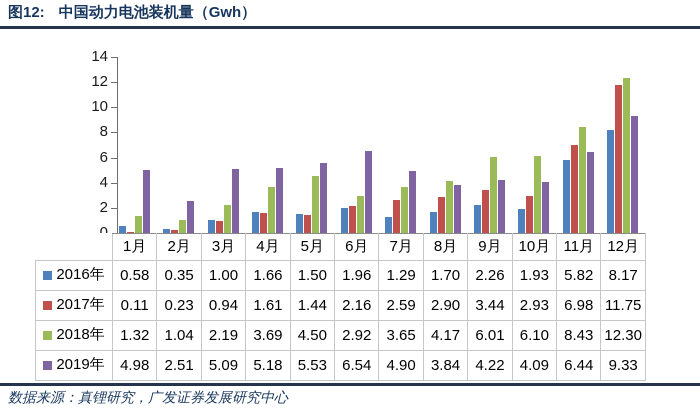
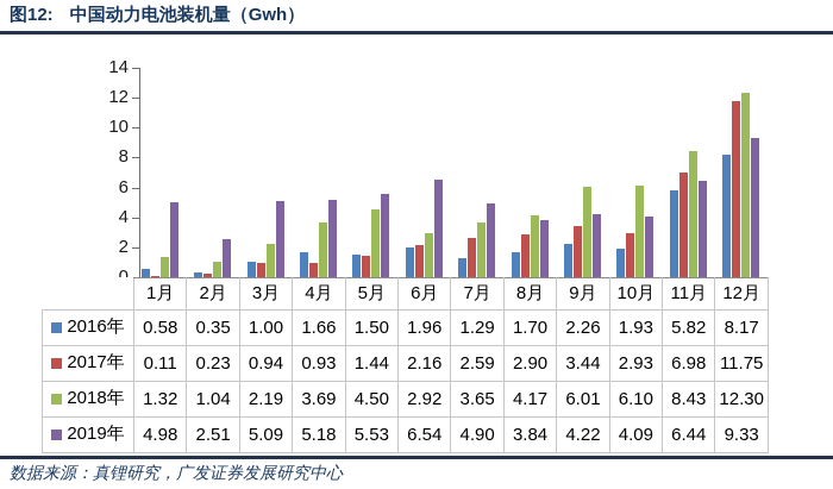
2017年/4月: 1.61 -> 0.93
